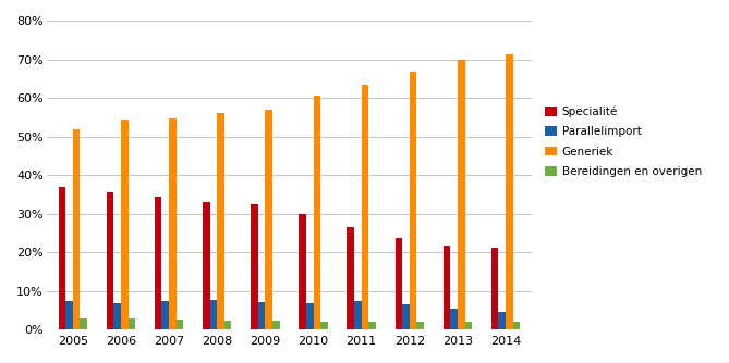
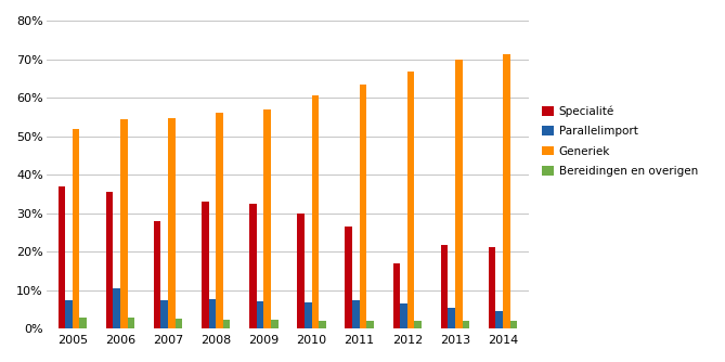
Parallelimport/2006: 7.0% -> 10.5%
Specialité/2007: 34.5% -> 28.0%
Specialité/2012: 23.8% -> 17.0%
